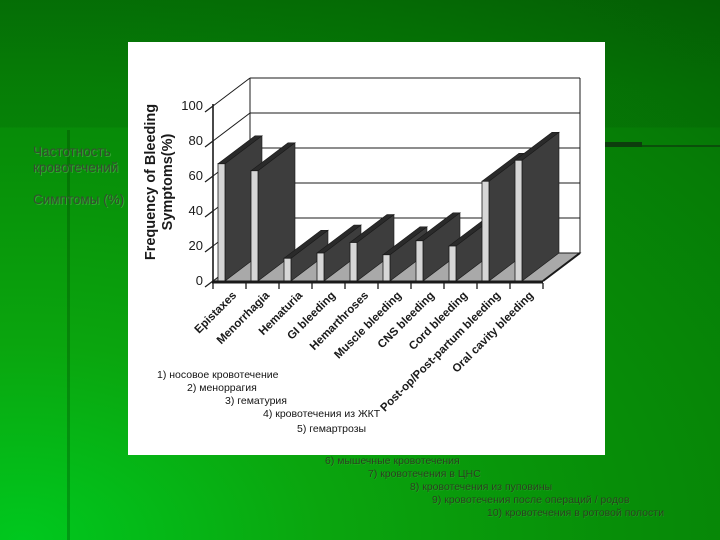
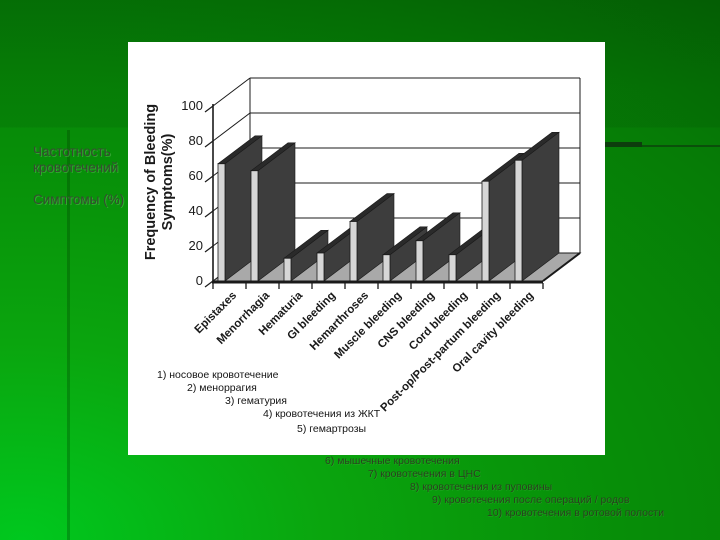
Hemarthroses: 22 -> 34
Cord bleeding: 20 -> 15
